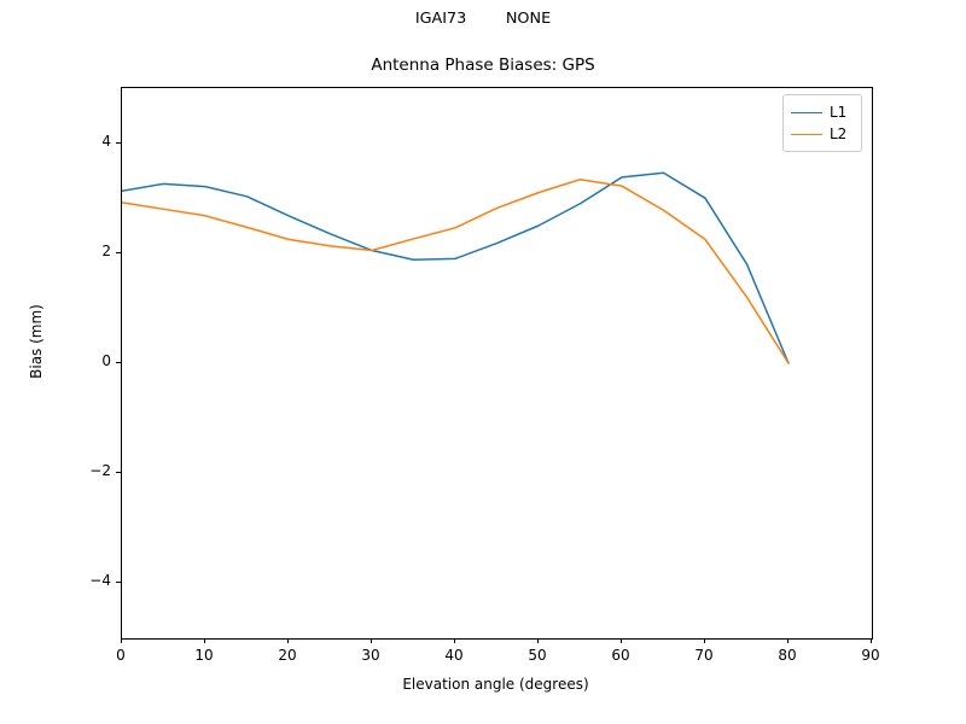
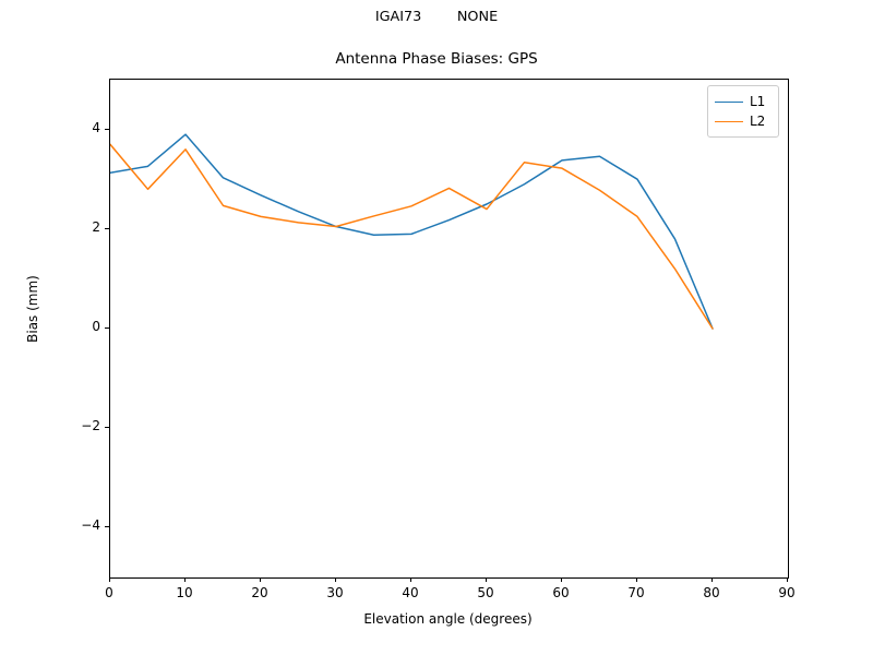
L2/0: 2.9 -> 3.7
L1/10: 3.2 -> 3.9
L2/10: 2.7 -> 3.6
L2/50: 3.1 -> 2.4
